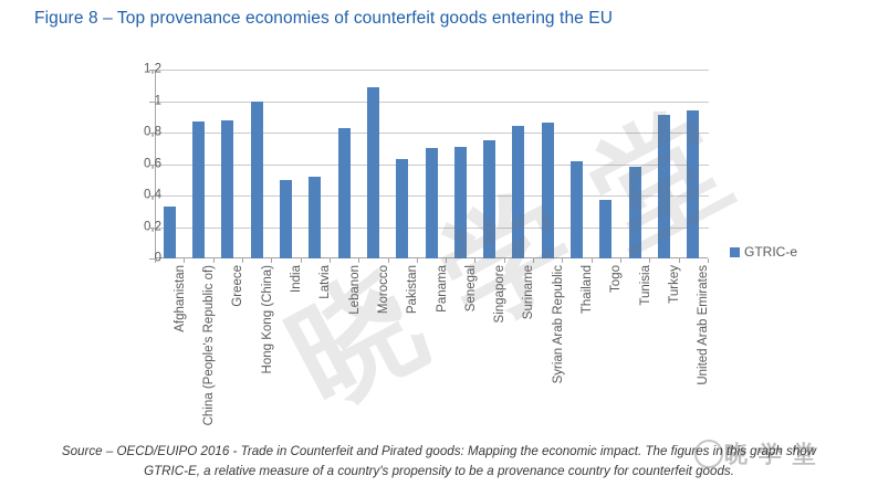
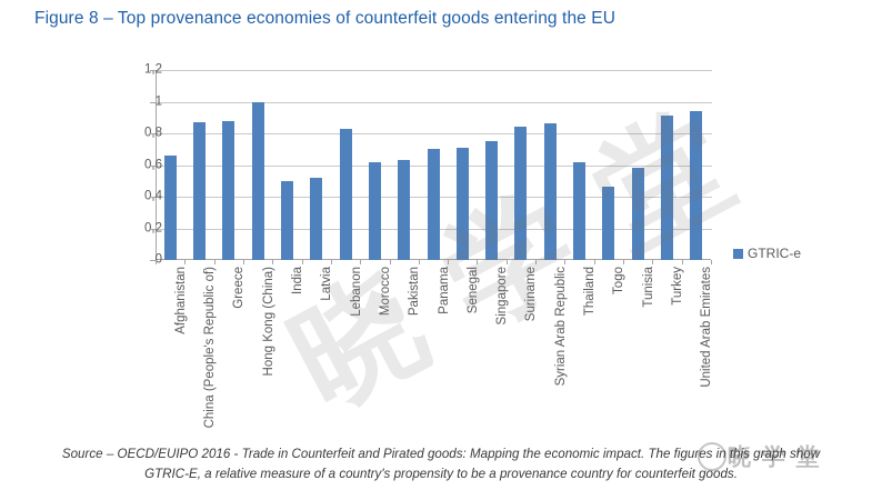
Afghanistan: 0,33 -> 0,66
Morocco: 1,09 -> 0,62
Togo: 0,37 -> 0,46
